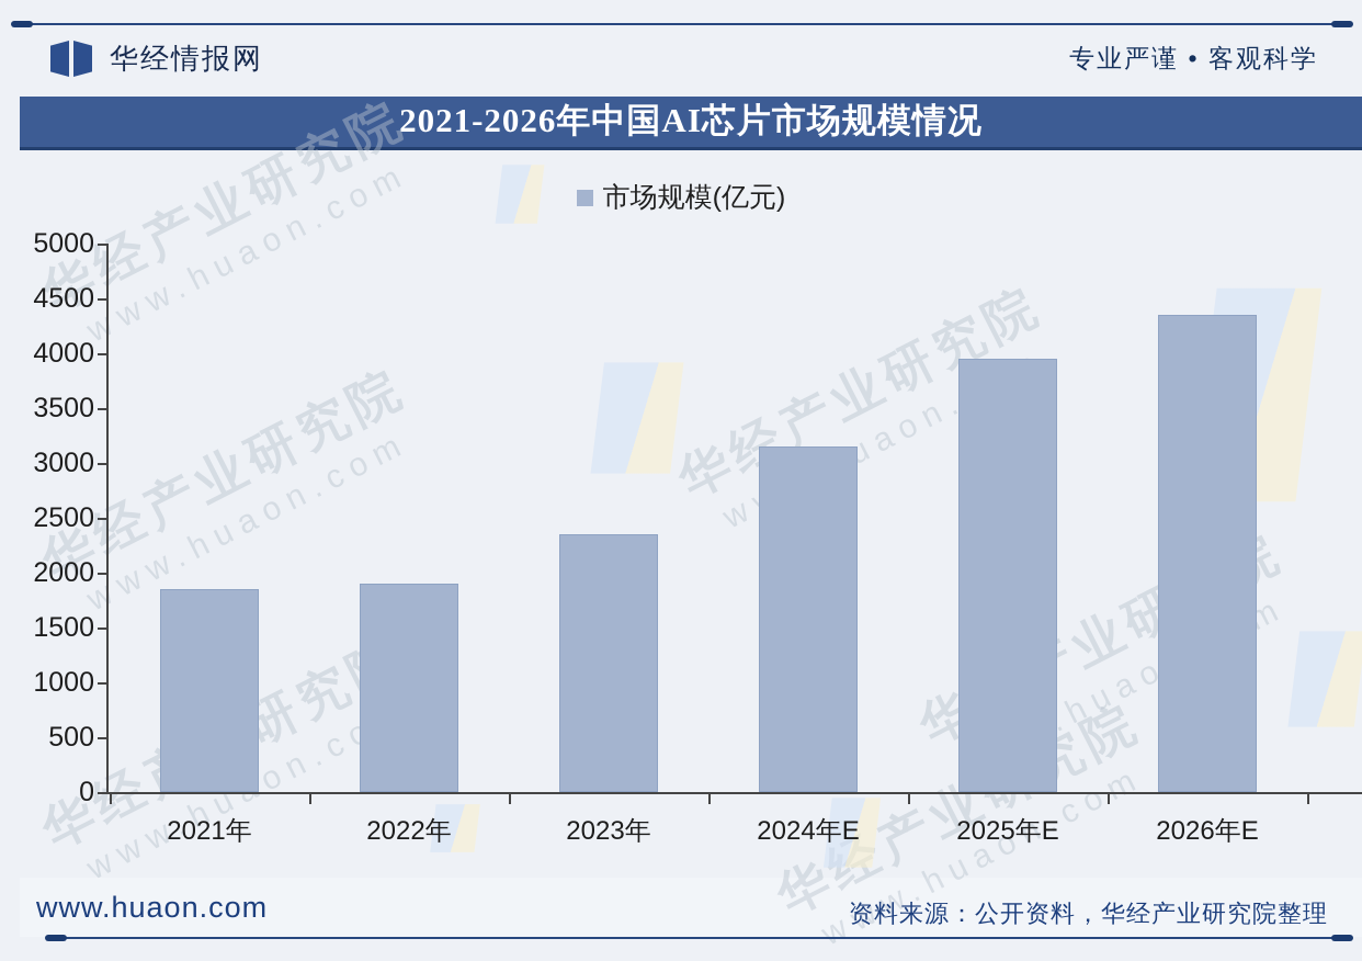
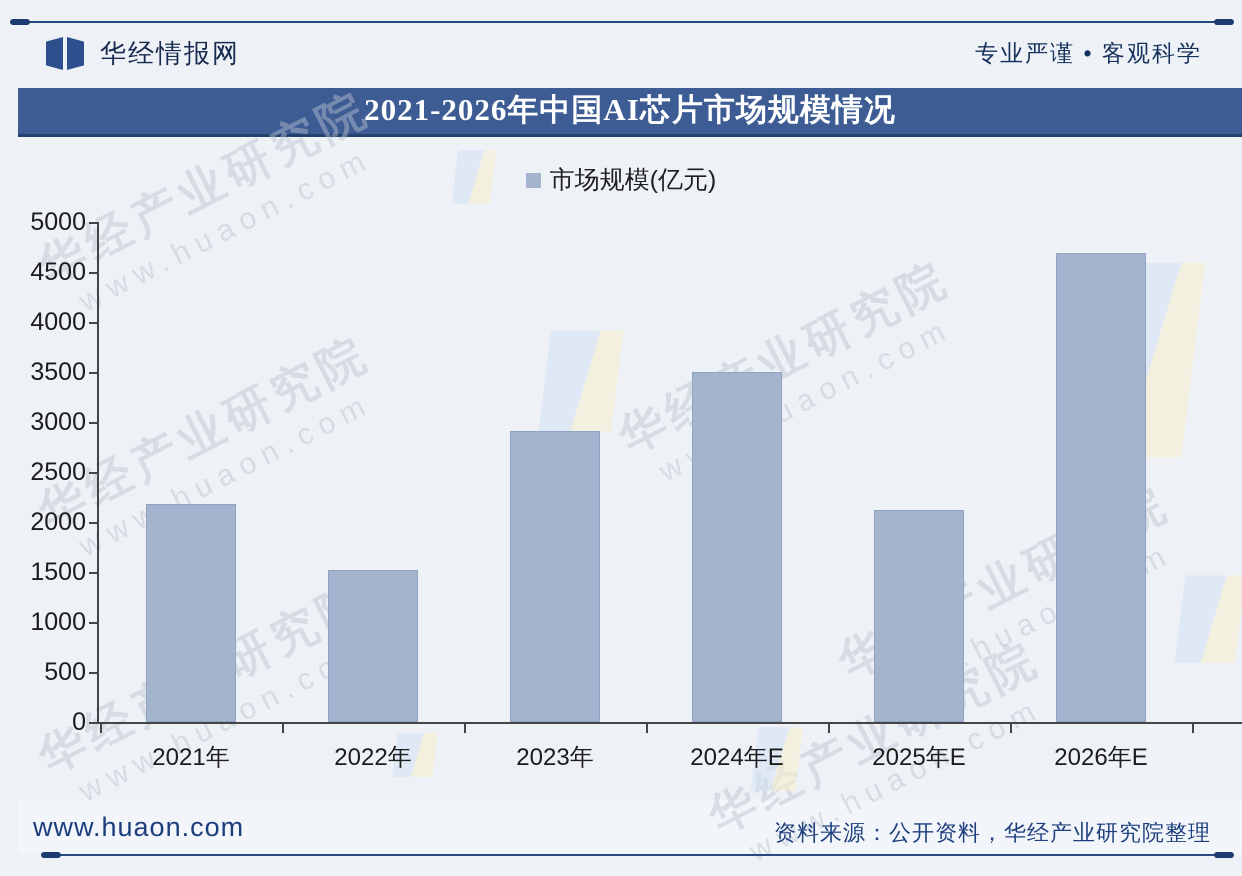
2021年: 1850 -> 2180
2022年: 1900 -> 1520
2023年: 2350 -> 2910
2024年E: 3150 -> 3500
2025年E: 3950 -> 2120
2026年E: 4350 -> 4690
